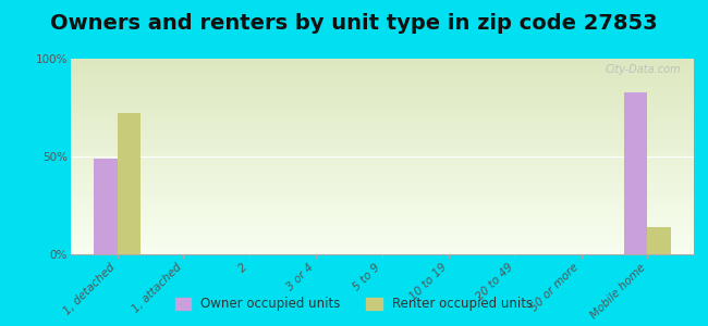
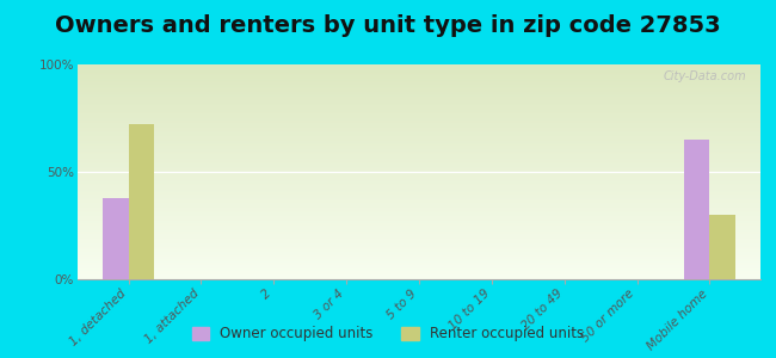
Owner occupied units/1, detached: 49% -> 38%
Owner occupied units/Mobile home: 83% -> 65%
Renter occupied units/Mobile home: 14% -> 30%
